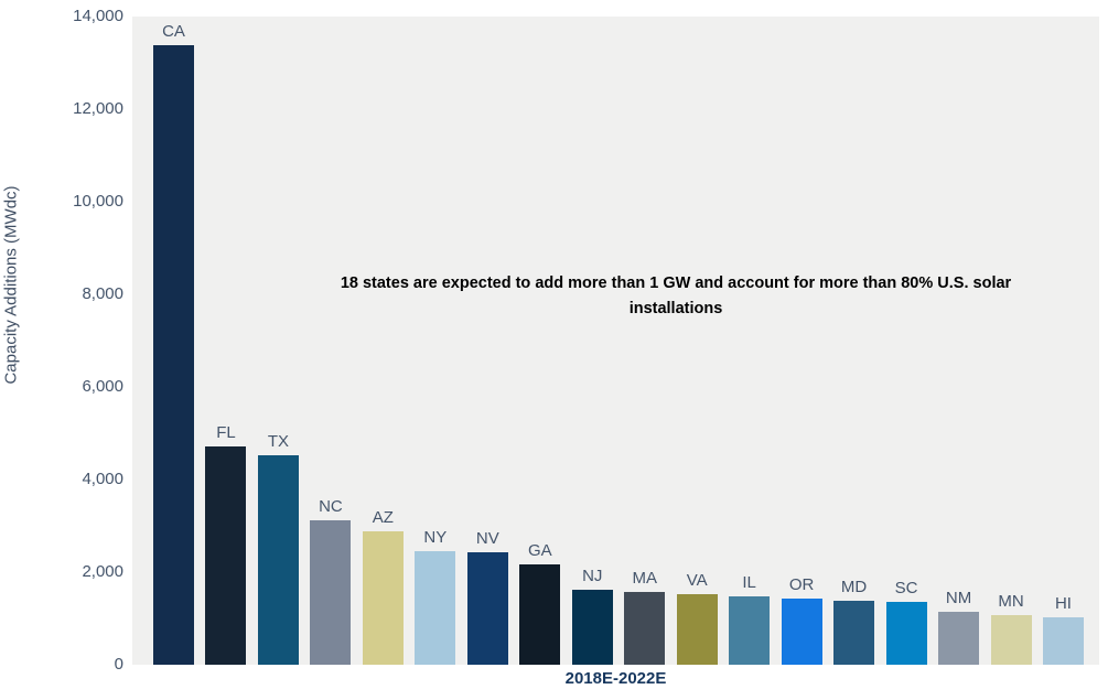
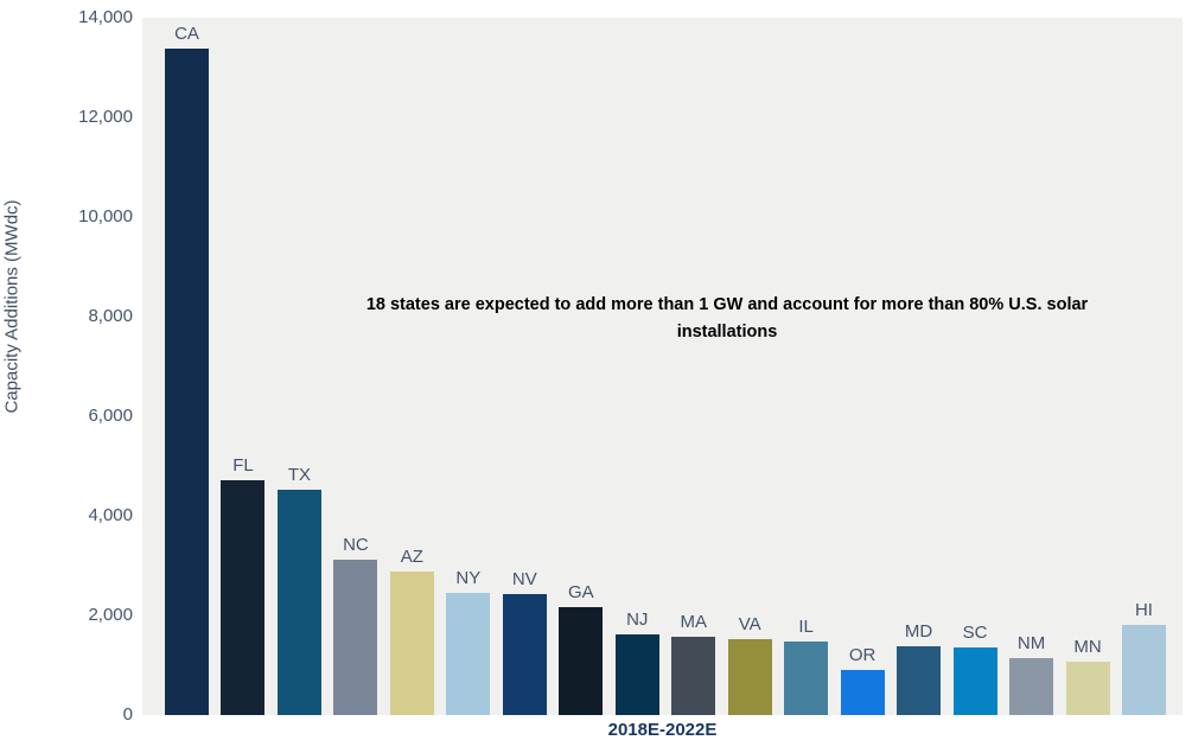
OR: 1400 -> 900
HI: 1000 -> 1800
